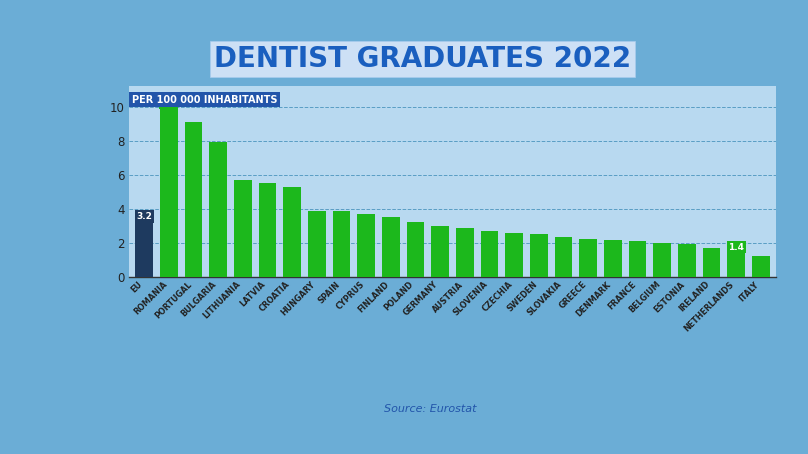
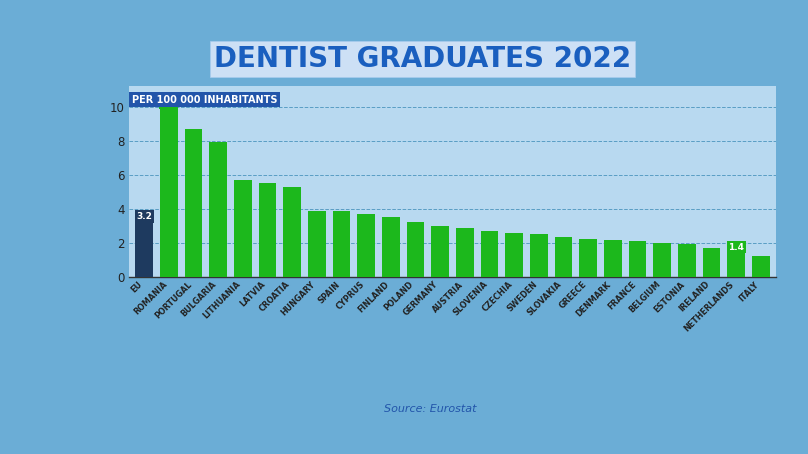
PORTUGAL: 9.1 -> 8.7
